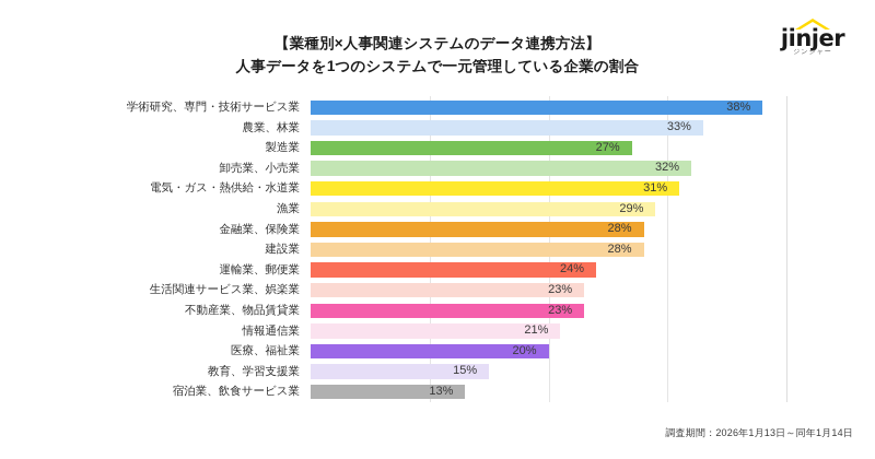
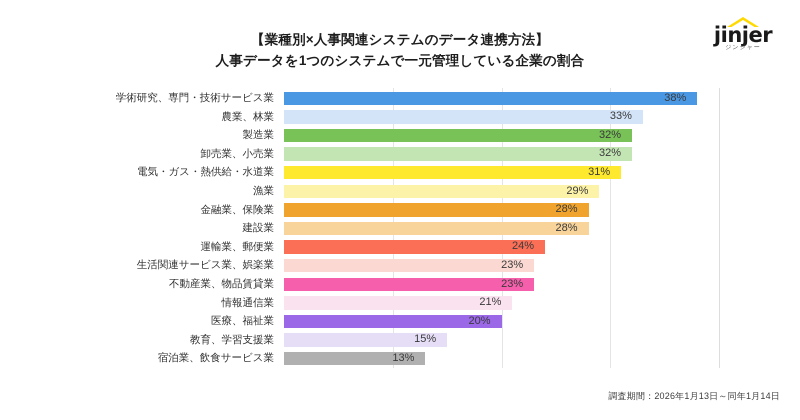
製造業: 27% -> 32%
